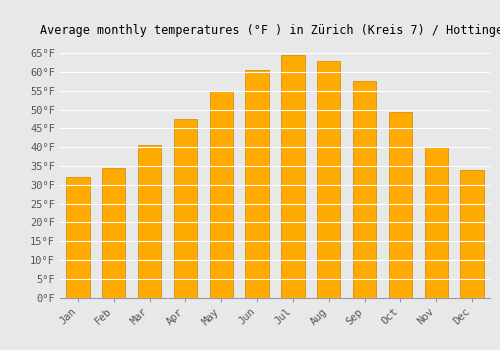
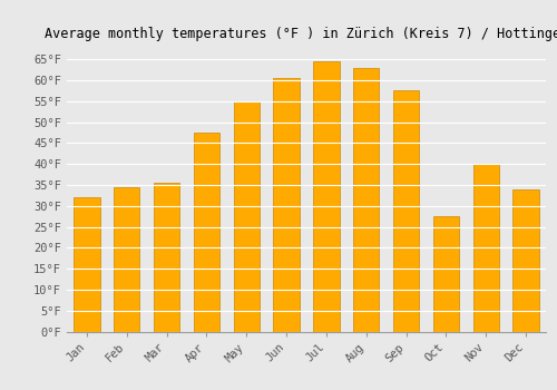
Mar: 40.5°F -> 35.5°F
Oct: 49.5°F -> 27.5°F
